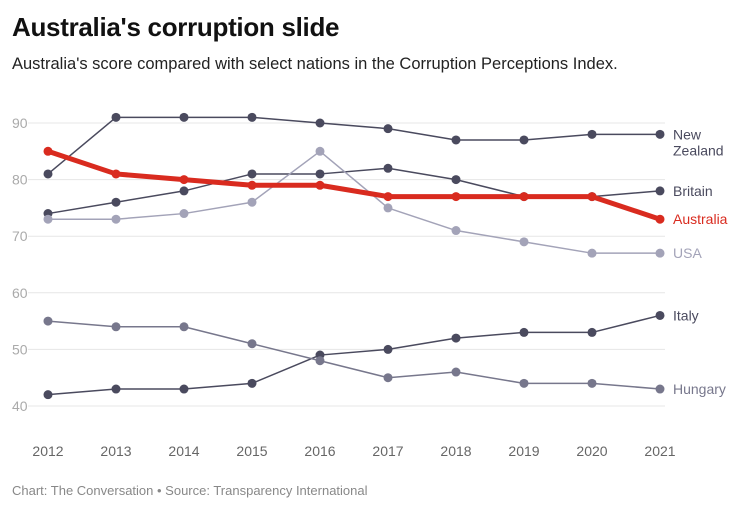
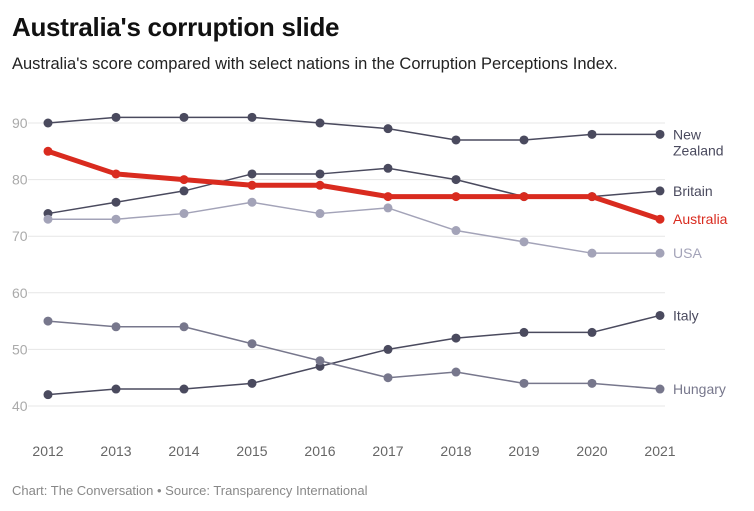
New Zealand/2012: 81 -> 90
USA/2016: 85 -> 74
Italy/2016: 49 -> 47
